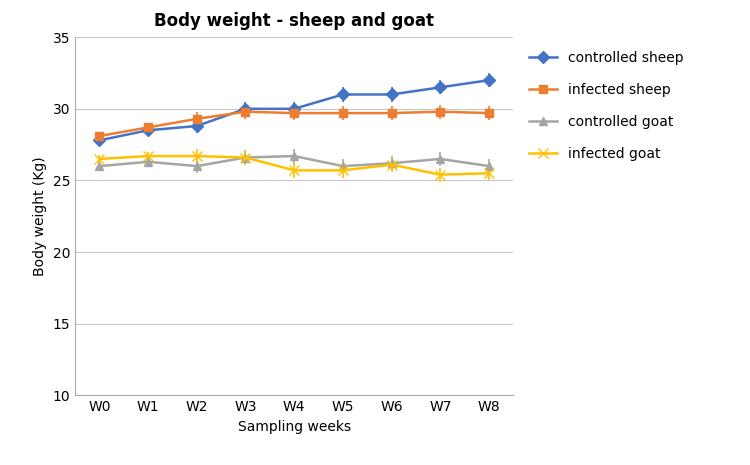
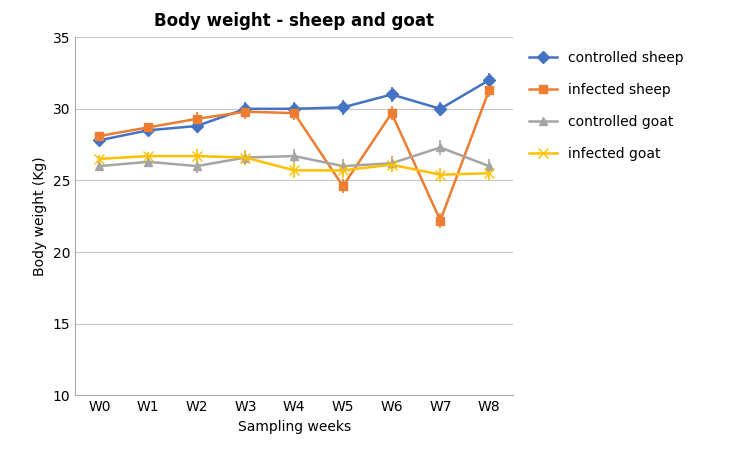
controlled sheep/W5: 31.0 -> 30.1
infected sheep/W5: 29.7 -> 24.6
controlled sheep/W7: 31.5 -> 30.0
infected sheep/W7: 29.8 -> 22.2
controlled goat/W7: 26.5 -> 27.3
infected sheep/W8: 29.7 -> 31.3
